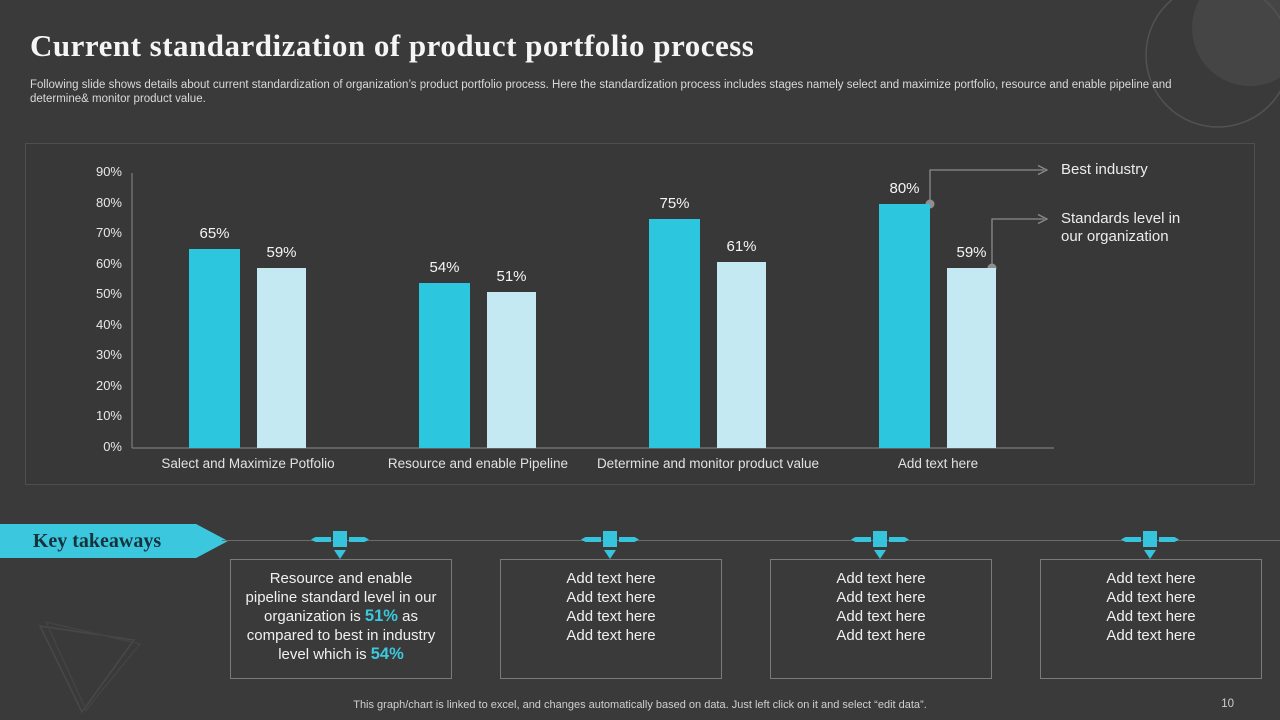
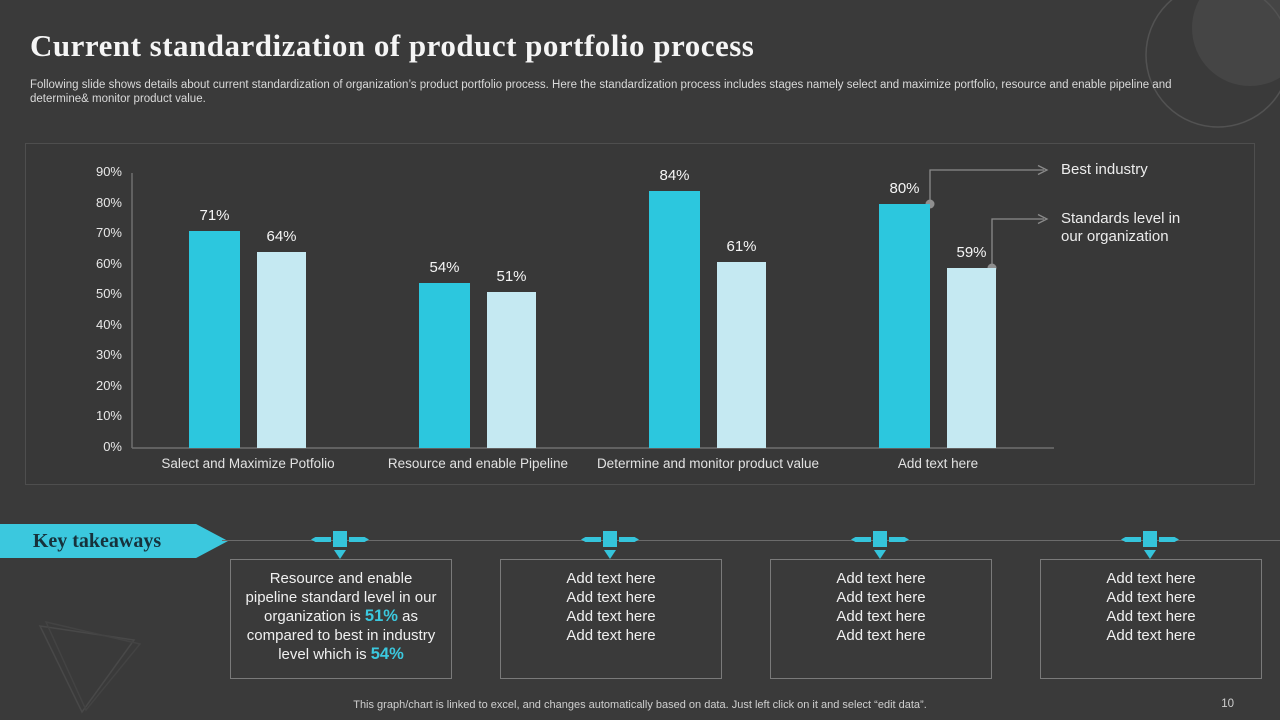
Best industry/Salect and Maximize Potfolio: 65% -> 71%
Standards level in our organization/Salect and Maximize Potfolio: 59% -> 64%
Best industry/Determine and monitor product value: 75% -> 84%
